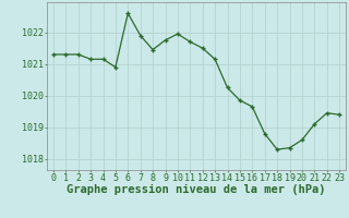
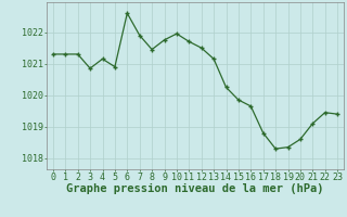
3: 1021.15 -> 1020.85
